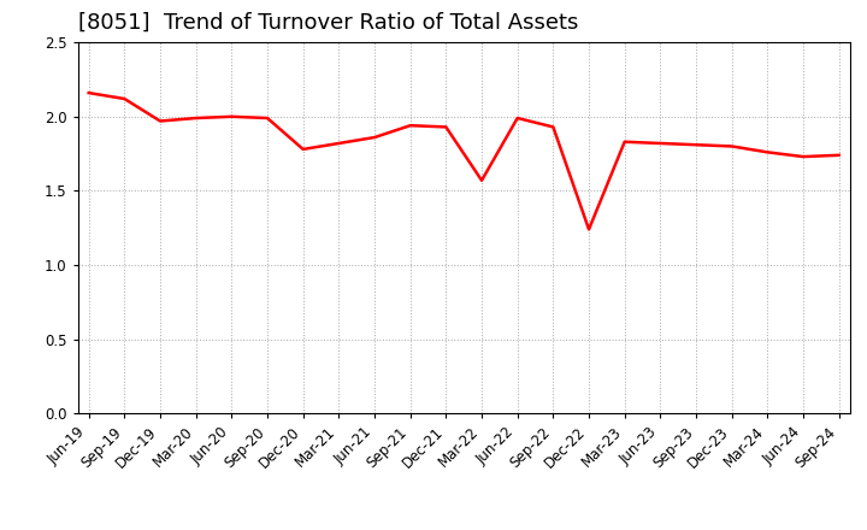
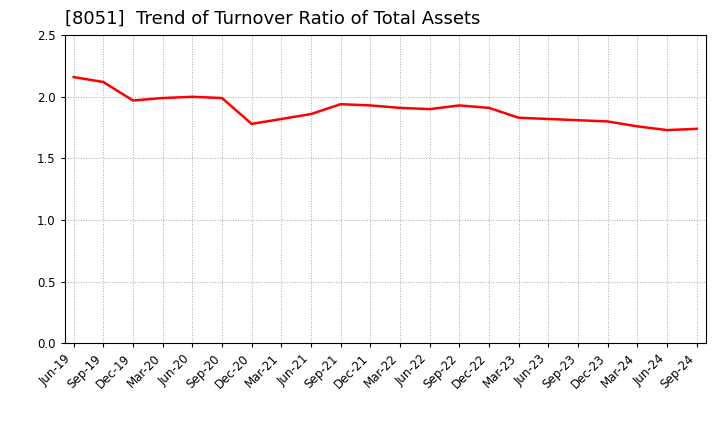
Mar-22: 1.57 -> 1.91
Jun-22: 1.99 -> 1.90
Dec-22: 1.24 -> 1.91
